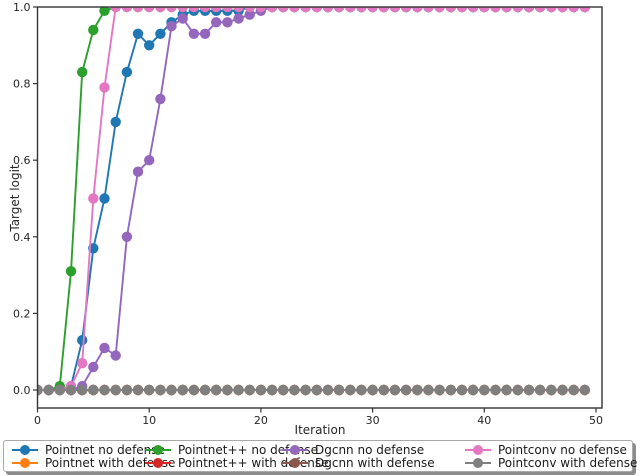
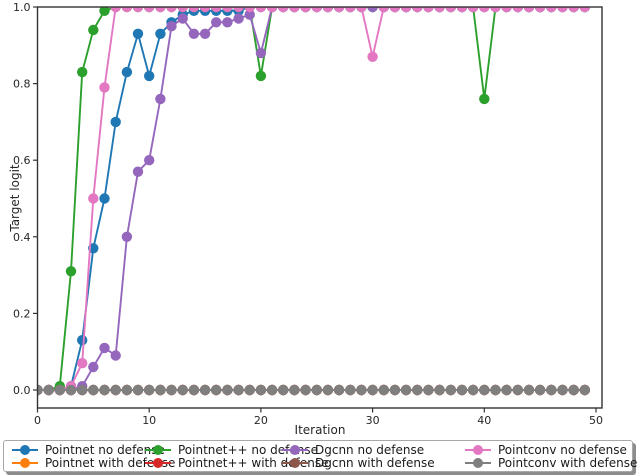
Pointnet no defense/10: 0.90 -> 0.82
Pointnet++ no defense/20: 1.00 -> 0.82
Dgcnn no defense/20: 0.99 -> 0.88
Pointconv no defense/30: 1.00 -> 0.87
Pointnet++ no defense/40: 1.00 -> 0.76
